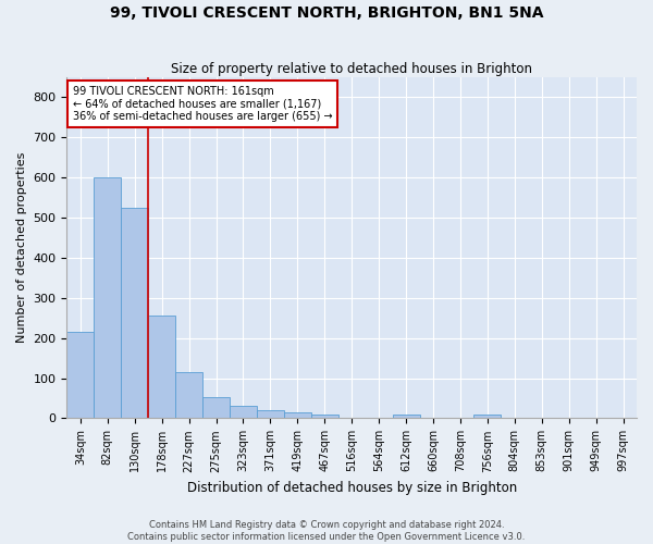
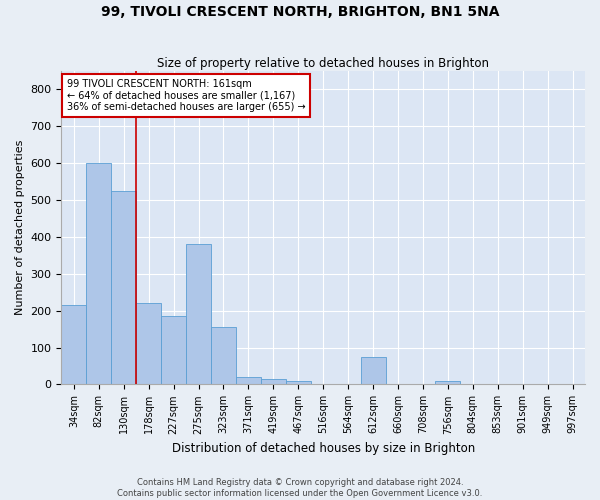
178sqm: 255 -> 220
227sqm: 115 -> 185
275sqm: 52 -> 380
323sqm: 30 -> 155
612sqm: 10 -> 75
